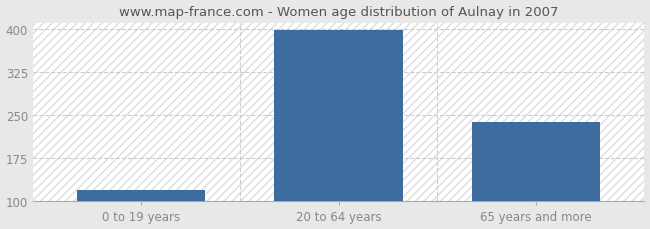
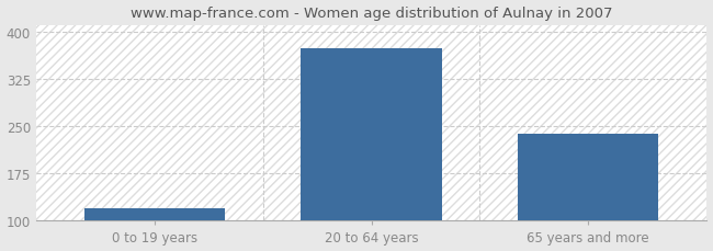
20 to 64 years: 397 -> 374
